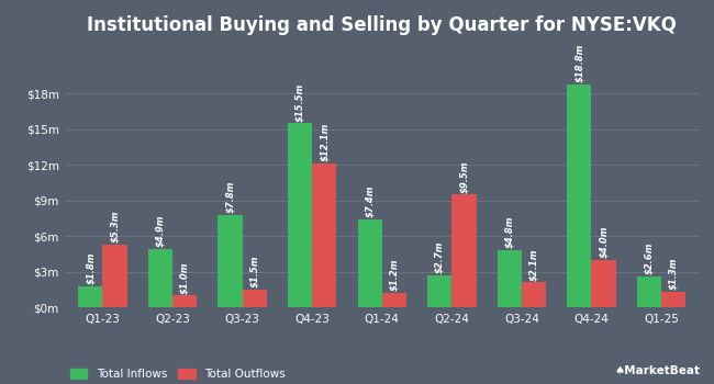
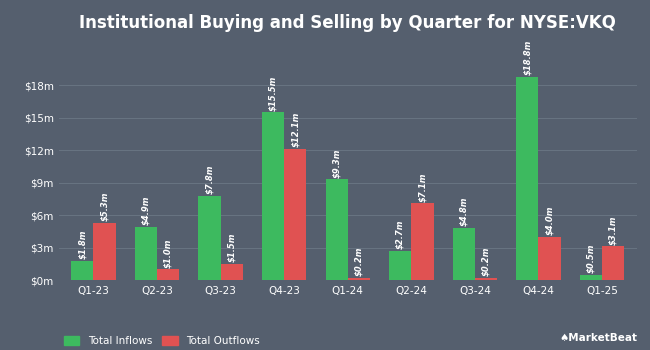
Total Inflows/Q1-24: $7.4m -> $9.3m
Total Outflows/Q1-24: $1.2m -> $0.2m
Total Outflows/Q2-24: $9.5m -> $7.1m
Total Outflows/Q3-24: $2.1m -> $0.2m
Total Inflows/Q1-25: $2.6m -> $0.5m
Total Outflows/Q1-25: $1.3m -> $3.1m
